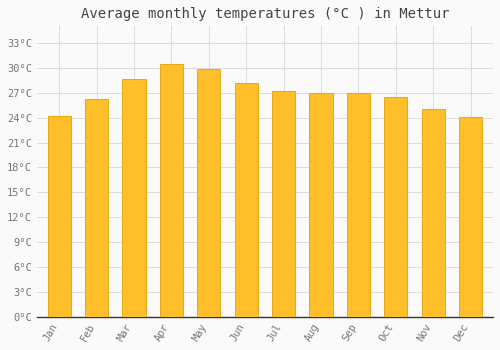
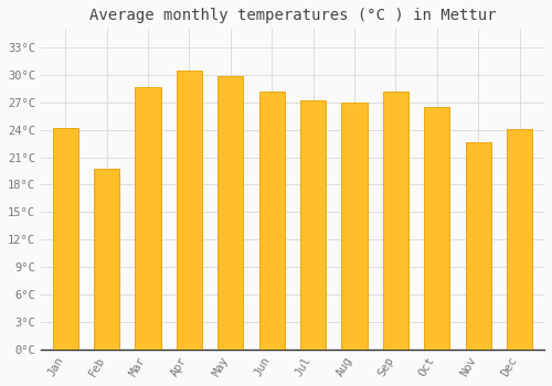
Feb: 26.3°C -> 19.8°C
Sep: 27.0°C -> 28.2°C
Nov: 25.0°C -> 22.6°C
